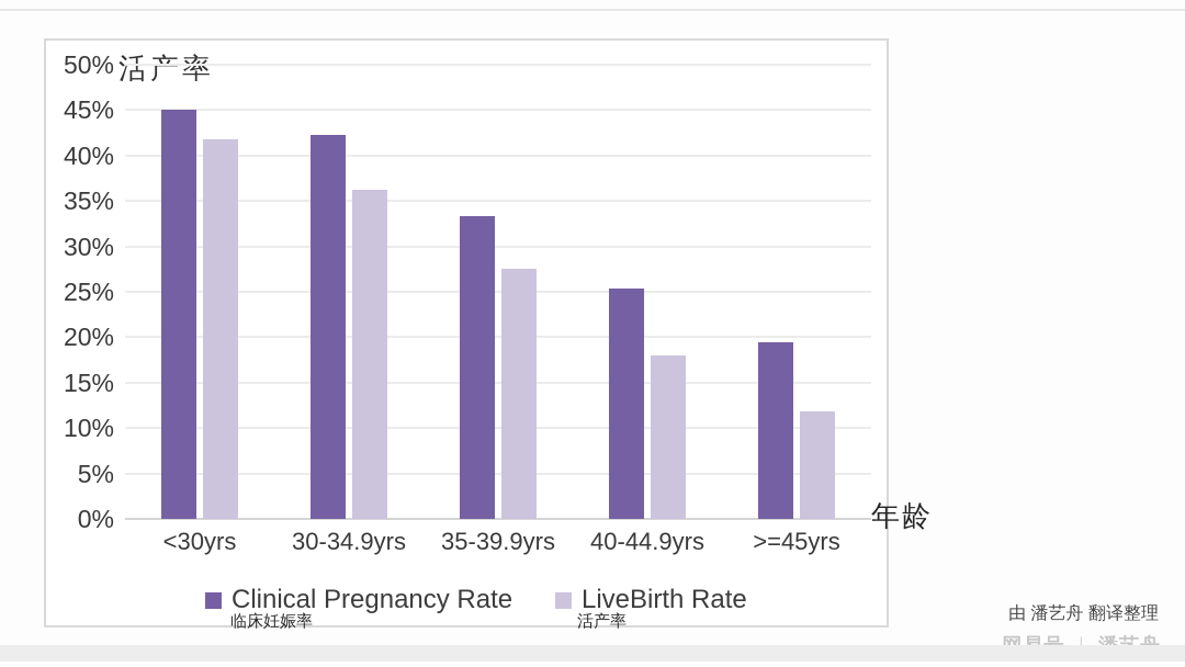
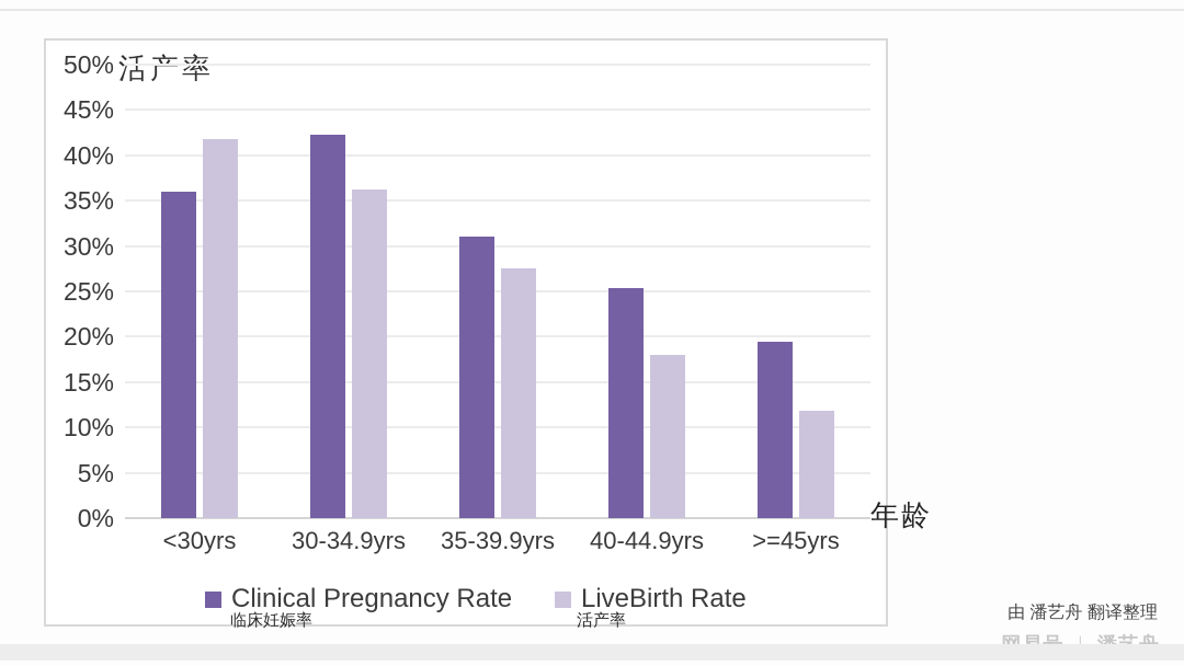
Clinical Pregnancy Rate/<30yrs: 45% -> 36%
Clinical Pregnancy Rate/35-39.9yrs: 33% -> 31%
